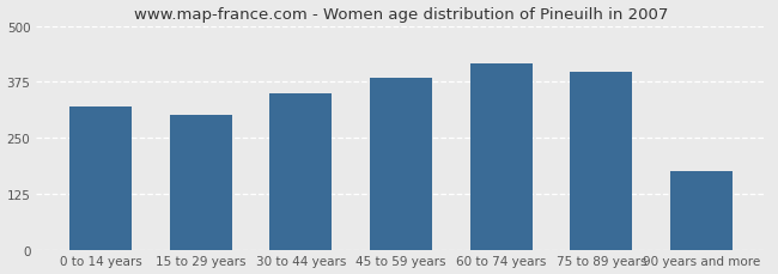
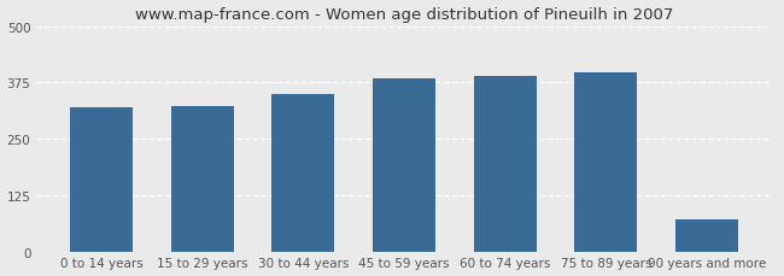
15 to 29 years: 300 -> 322
60 to 74 years: 415 -> 390
90 years and more: 175 -> 72
